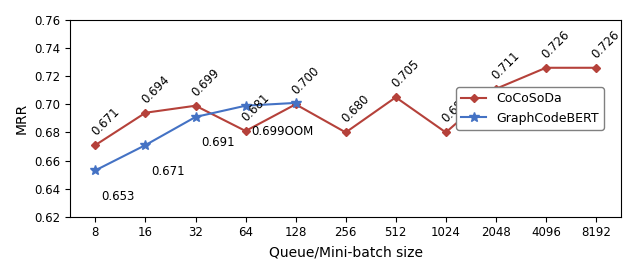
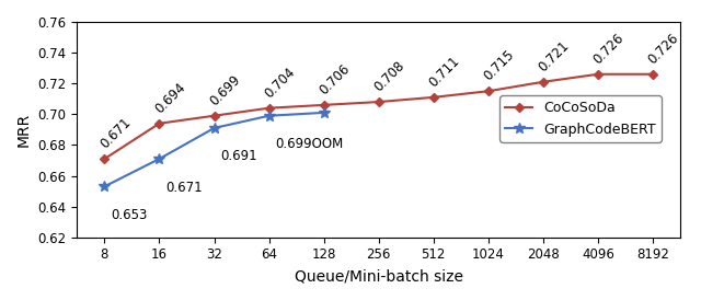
CoCoSoDa/64: 0.681 -> 0.704
CoCoSoDa/128: 0.700 -> 0.706
CoCoSoDa/256: 0.680 -> 0.708
CoCoSoDa/512: 0.705 -> 0.711
CoCoSoDa/1024: 0.680 -> 0.715
CoCoSoDa/2048: 0.711 -> 0.721
